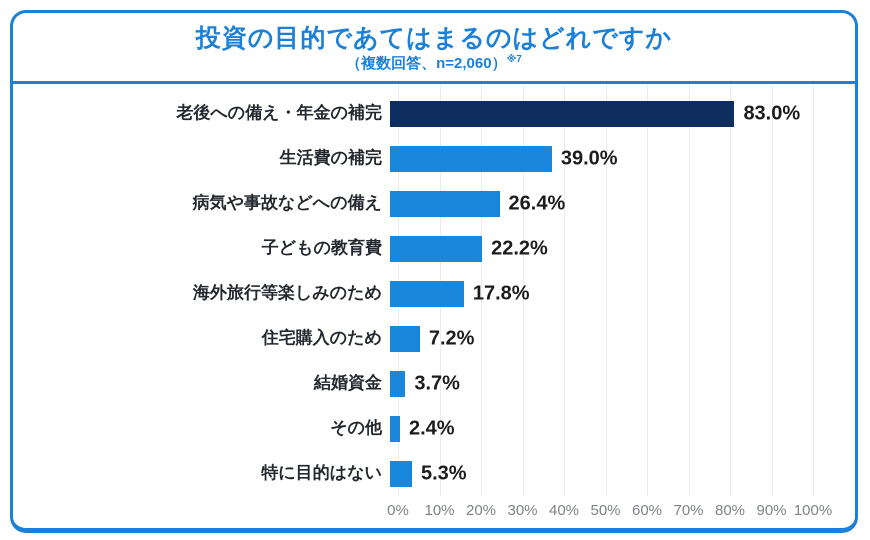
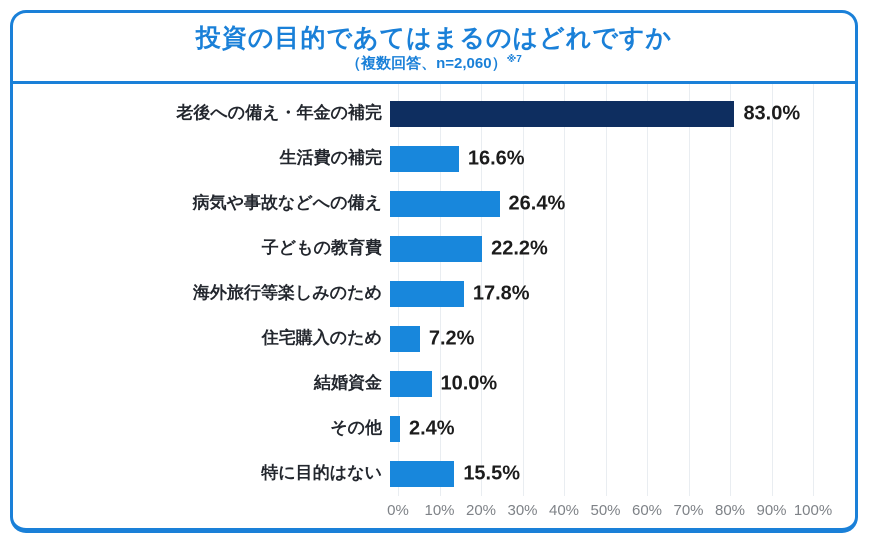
生活費の補完: 39.0% -> 16.6%
結婚資金: 3.7% -> 10.0%
特に目的はない: 5.3% -> 15.5%
